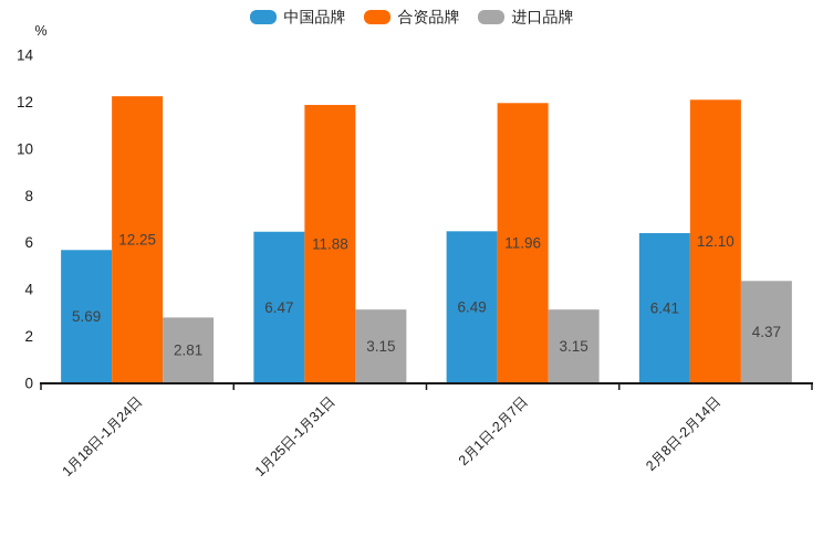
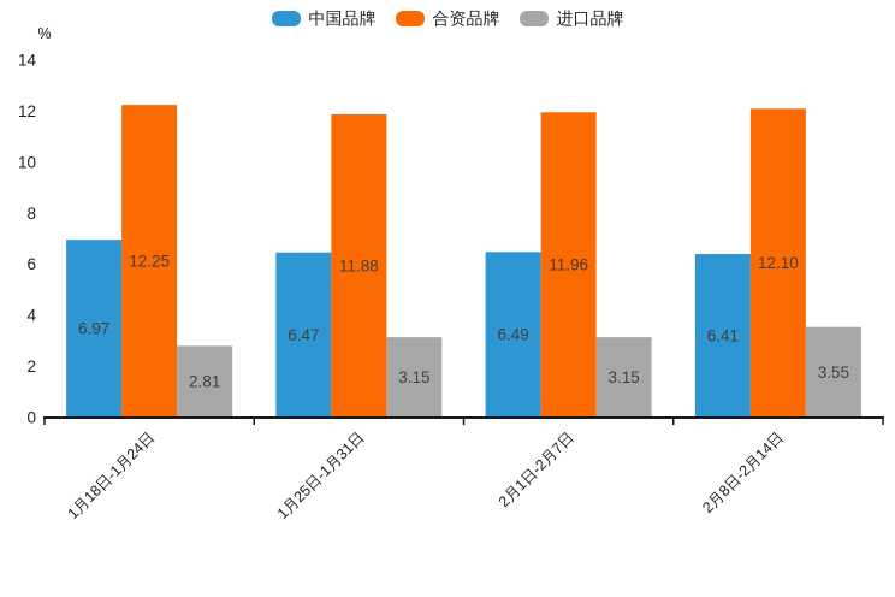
中国品牌/1月18日-1月24日: 5.69 -> 6.97
进口品牌/2月8日-2月14日: 4.37 -> 3.55
